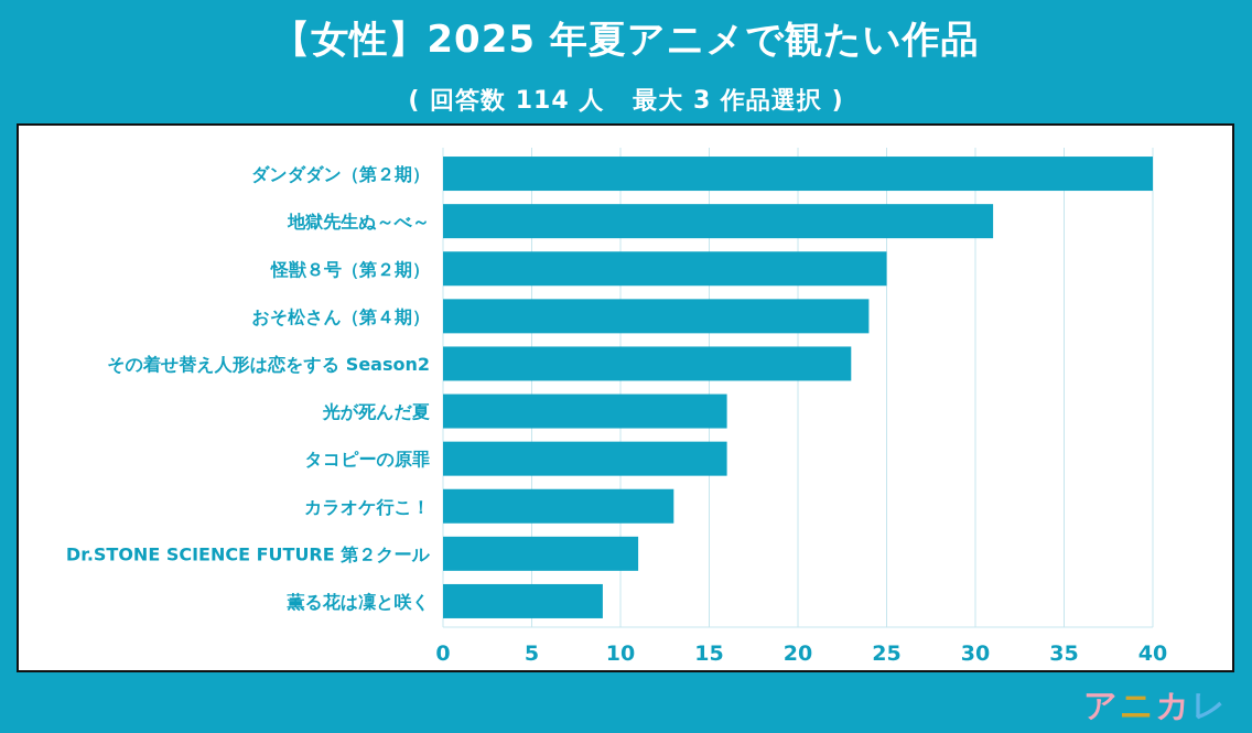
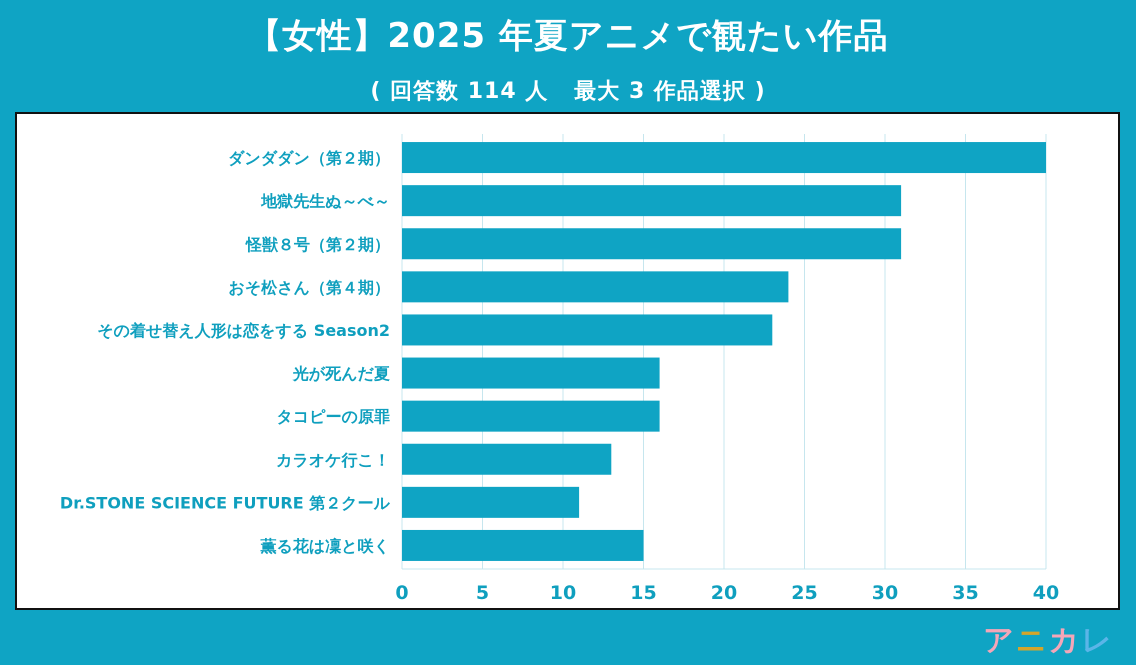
怪獣８号（第２期）: 25 -> 31
薫る花は凜と咲く: 9 -> 15
